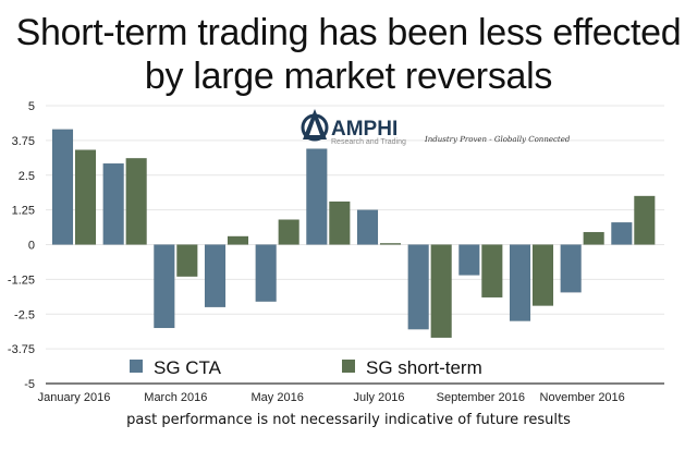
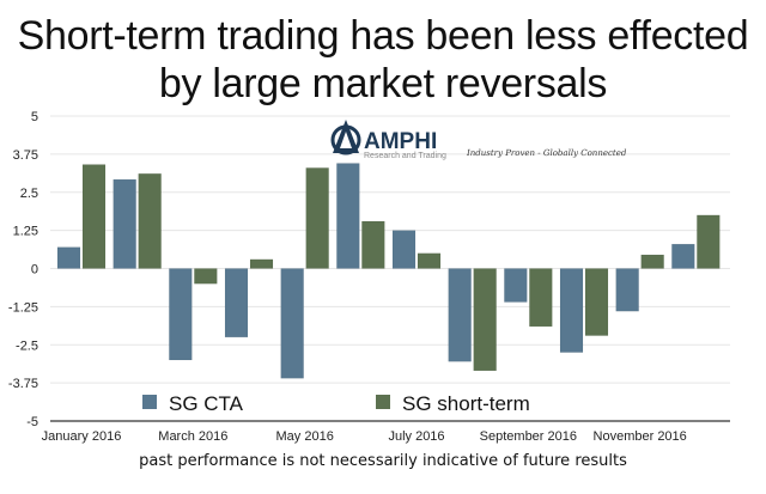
SG CTA/January 2016: 4.2 -> 0.7
SG short-term/March 2016: -1.1 -> -0.5
SG CTA/May 2016: -2.0 -> -3.6
SG short-term/May 2016: 0.9 -> 3.3
SG short-term/July 2016: 0.1 -> 0.5
SG CTA/November 2016: -1.7 -> -1.4
